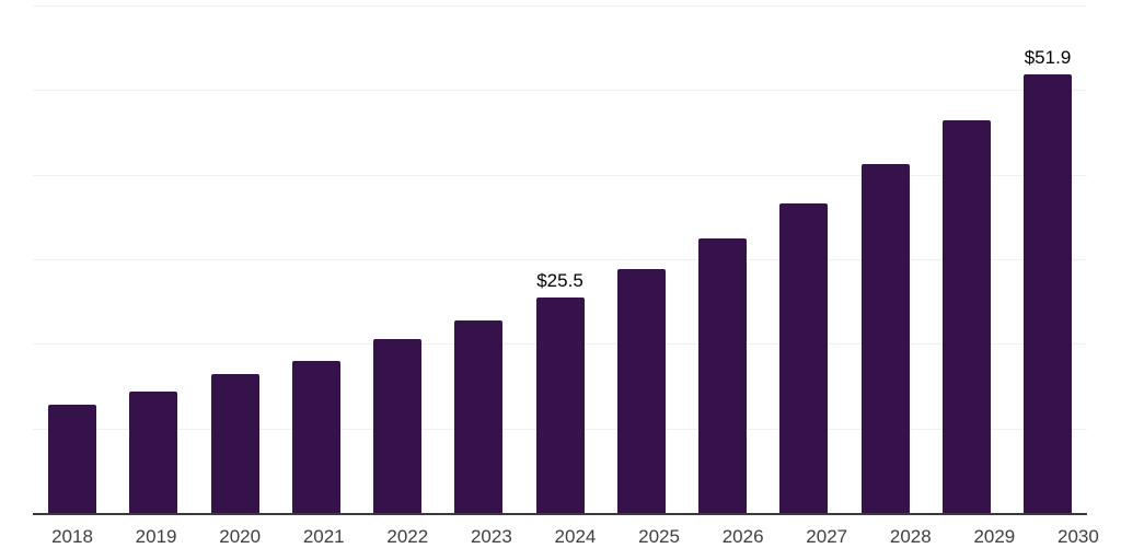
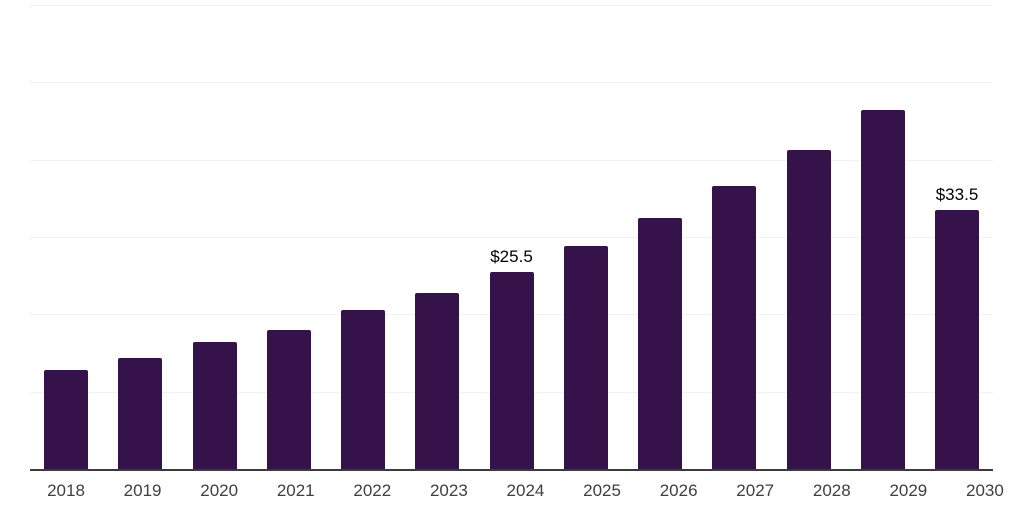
2030: $51.9 -> $33.5
